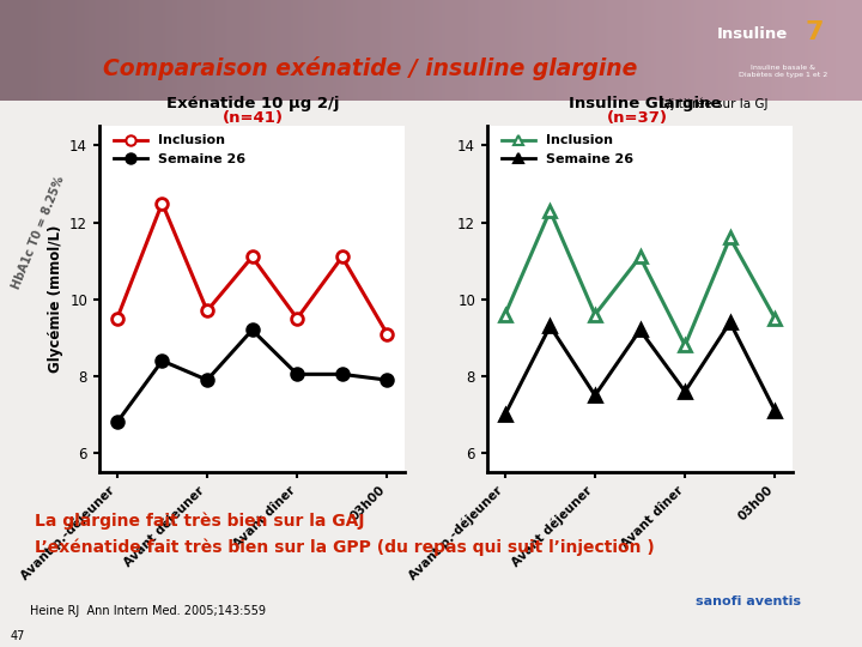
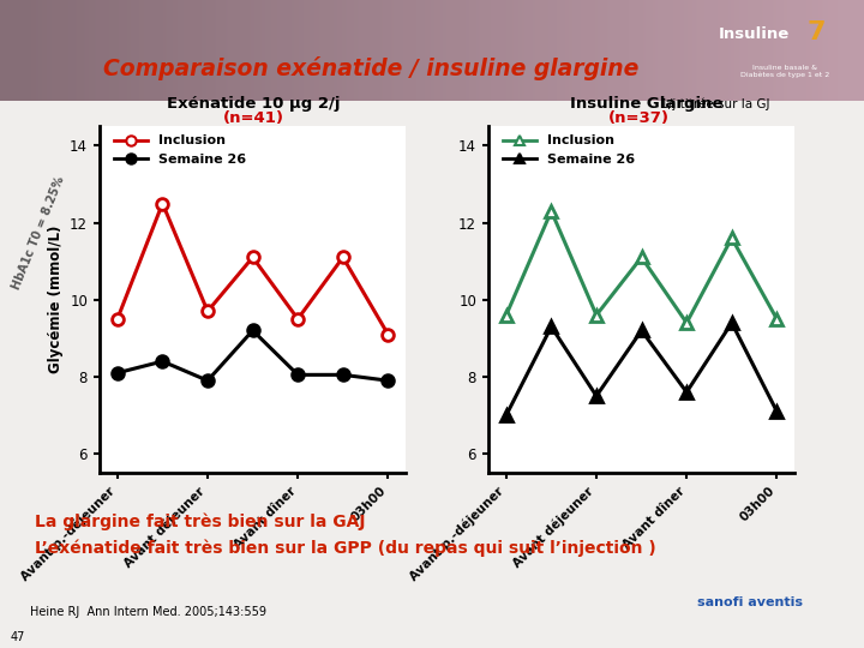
Semaine 26/Avant p.-déjeuner: 6.80 -> 8.10
Inclusion/Avant dîner: 8.8 -> 9.4
